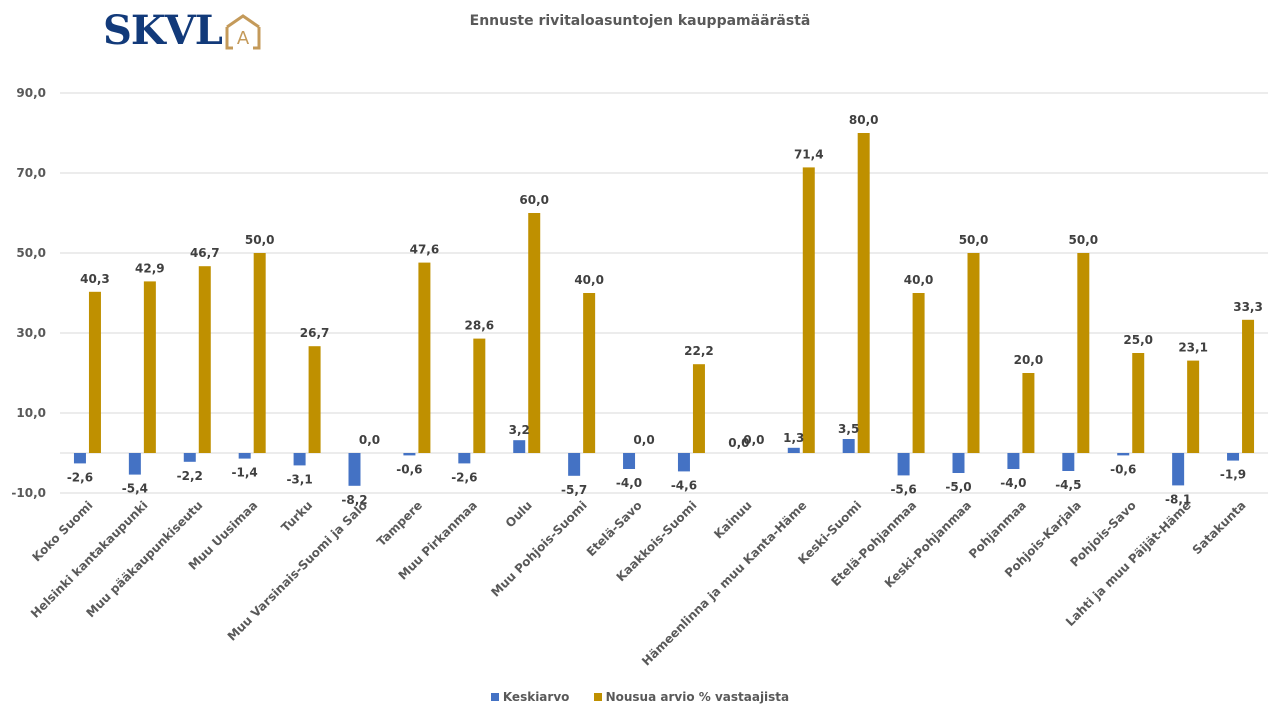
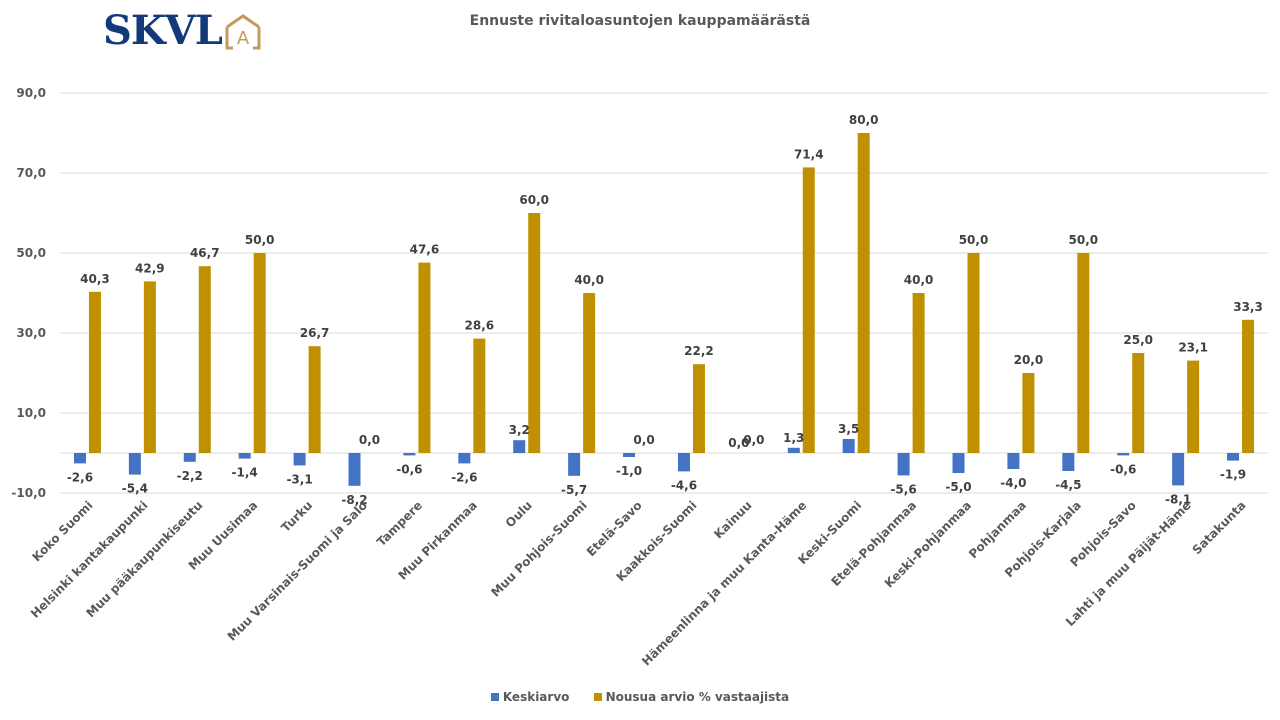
Keskiarvo/Etelä-Savo: -4,0 -> -1,0
